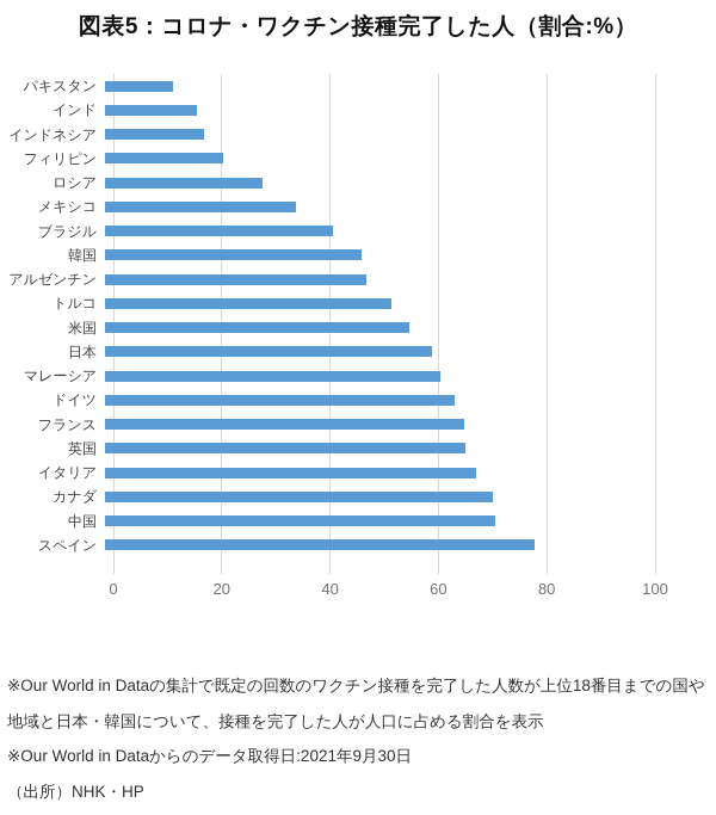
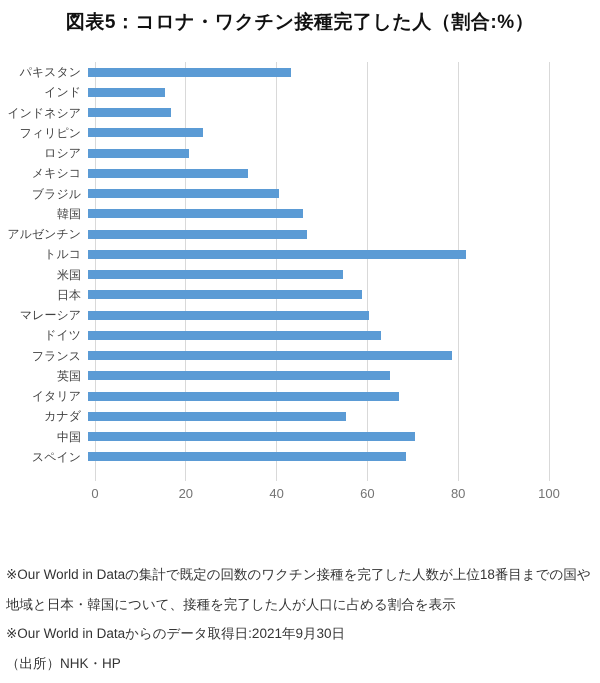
パキスタン: 12 -> 44
フィリピン: 22 -> 25
ロシア: 29 -> 22
トルコ: 52 -> 82
フランス: 65 -> 79
カナダ: 71 -> 56
スペイン: 78 -> 69
